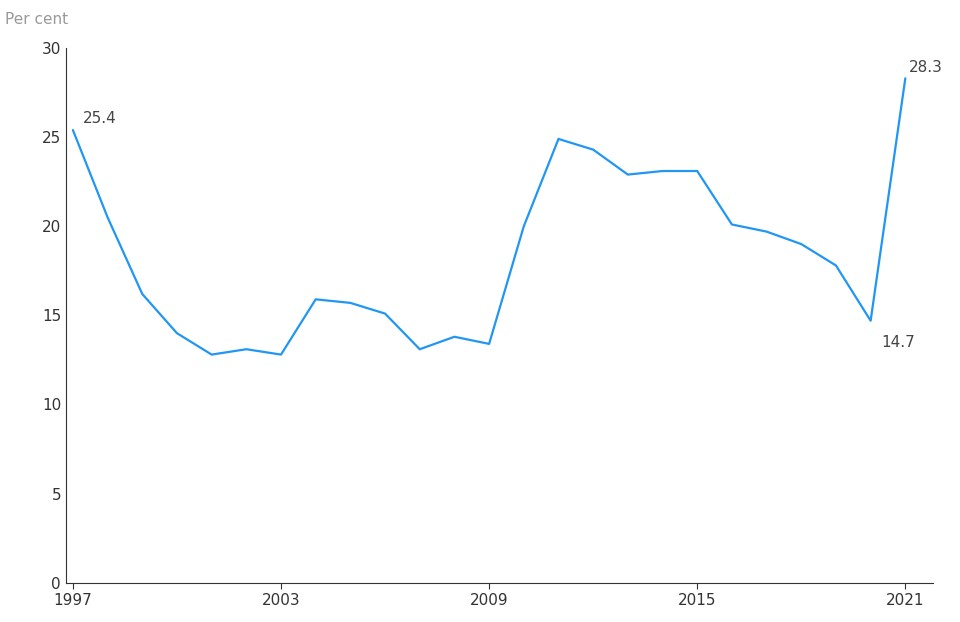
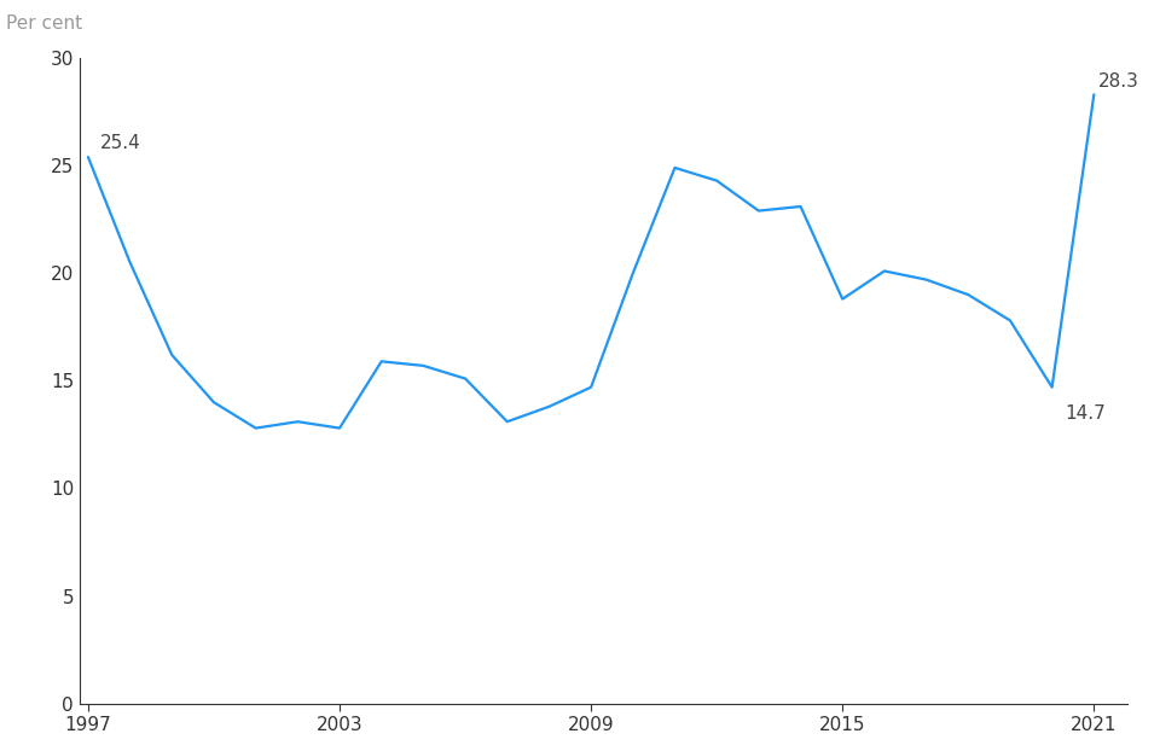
2009: 13.4 -> 14.7
2015: 23.1 -> 18.8
